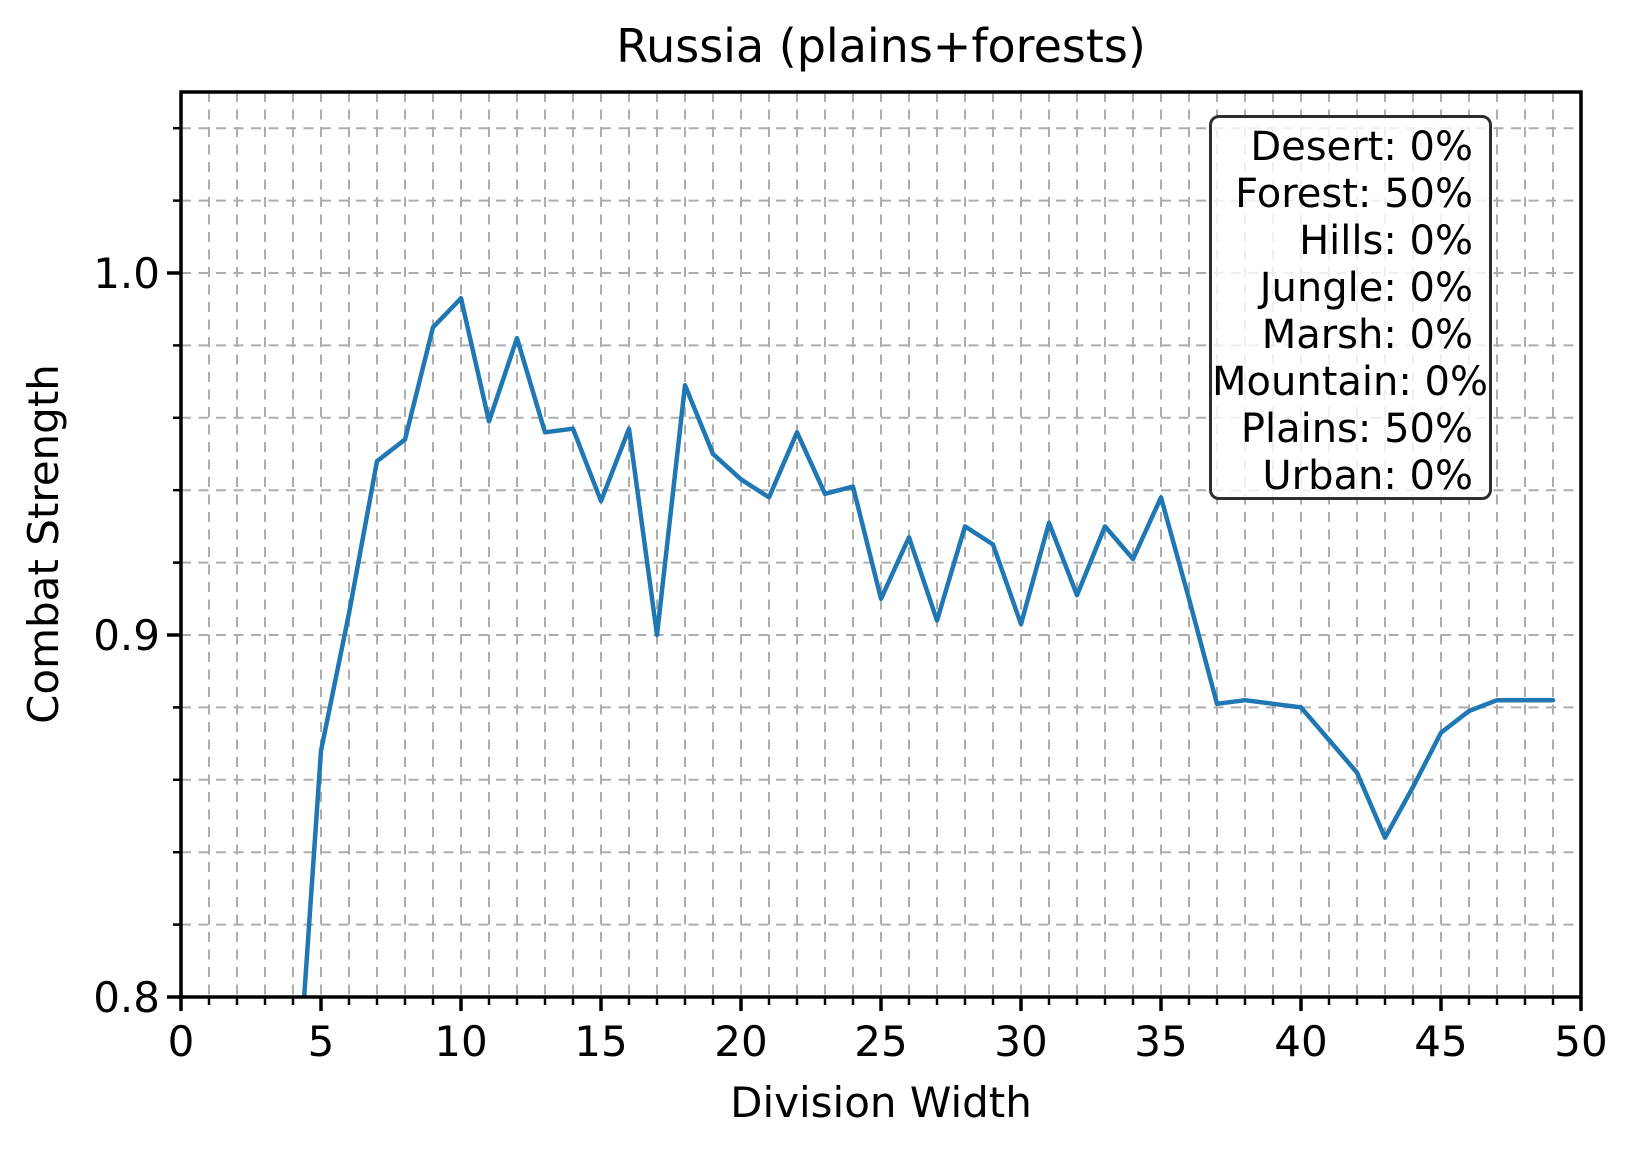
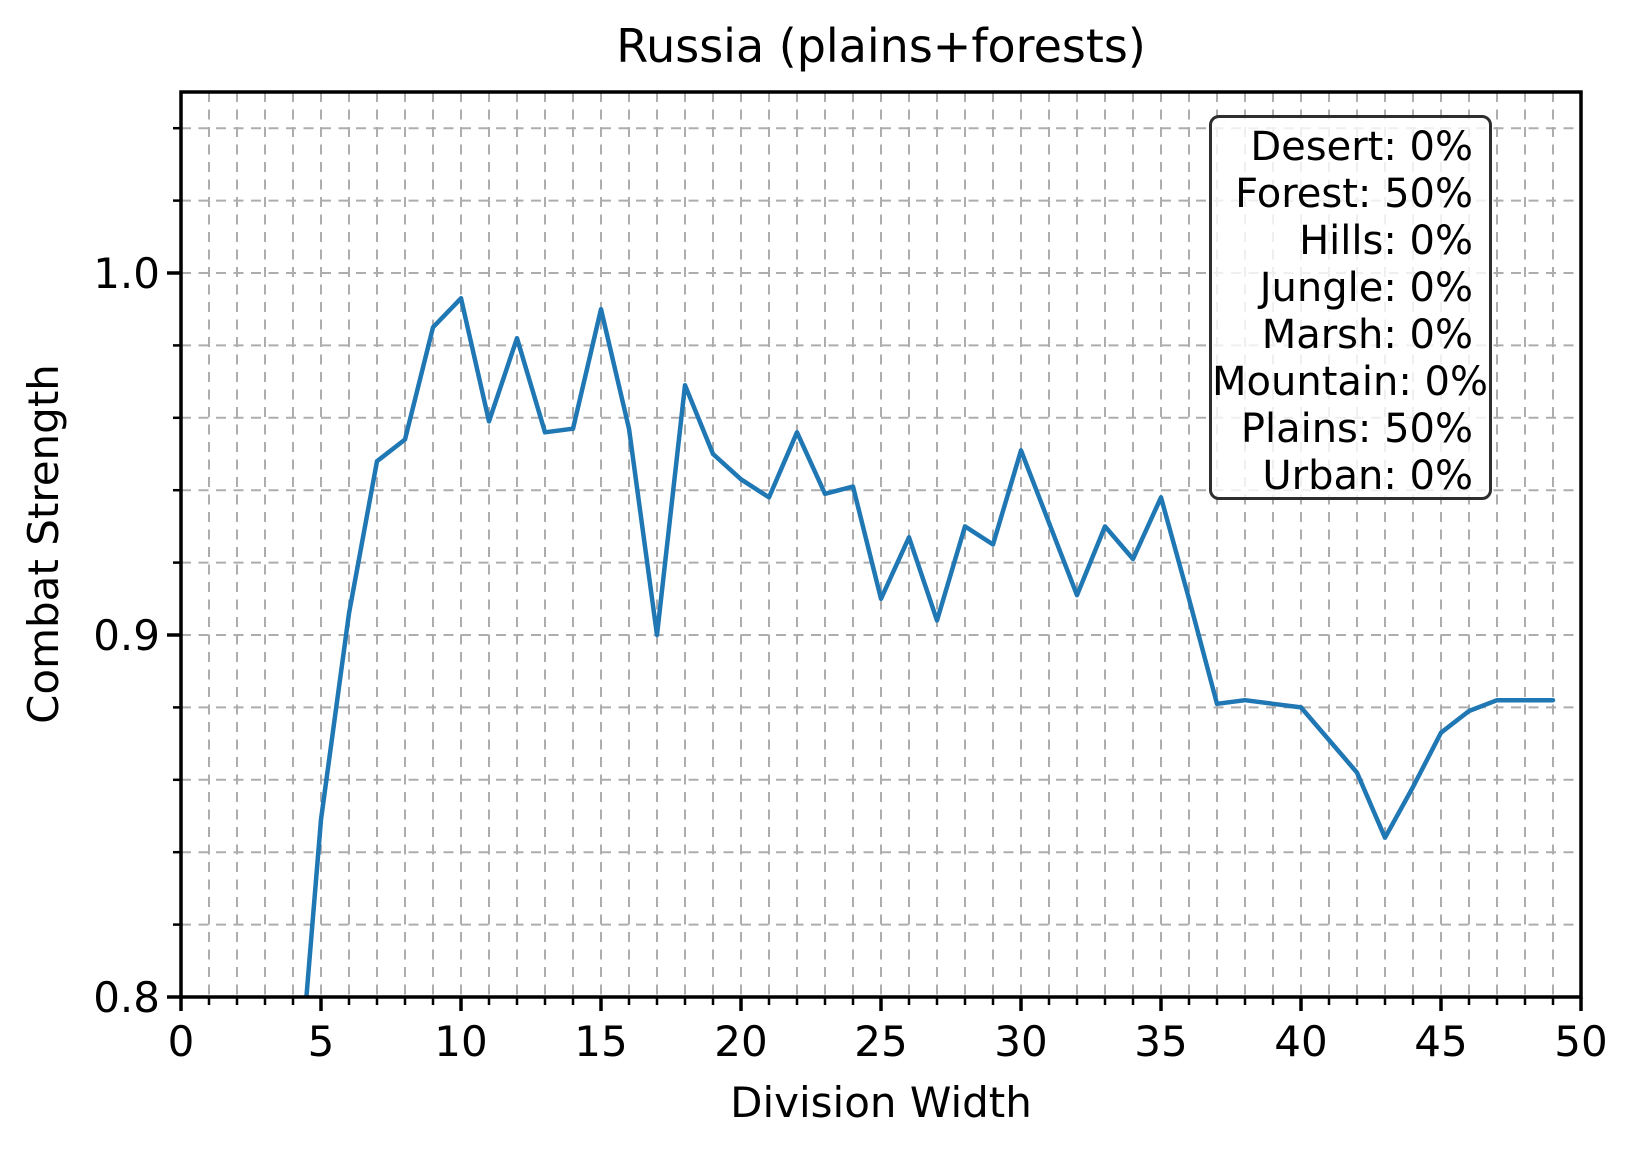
5: 0.868 -> 0.849
15: 0.937 -> 0.990
30: 0.903 -> 0.951
